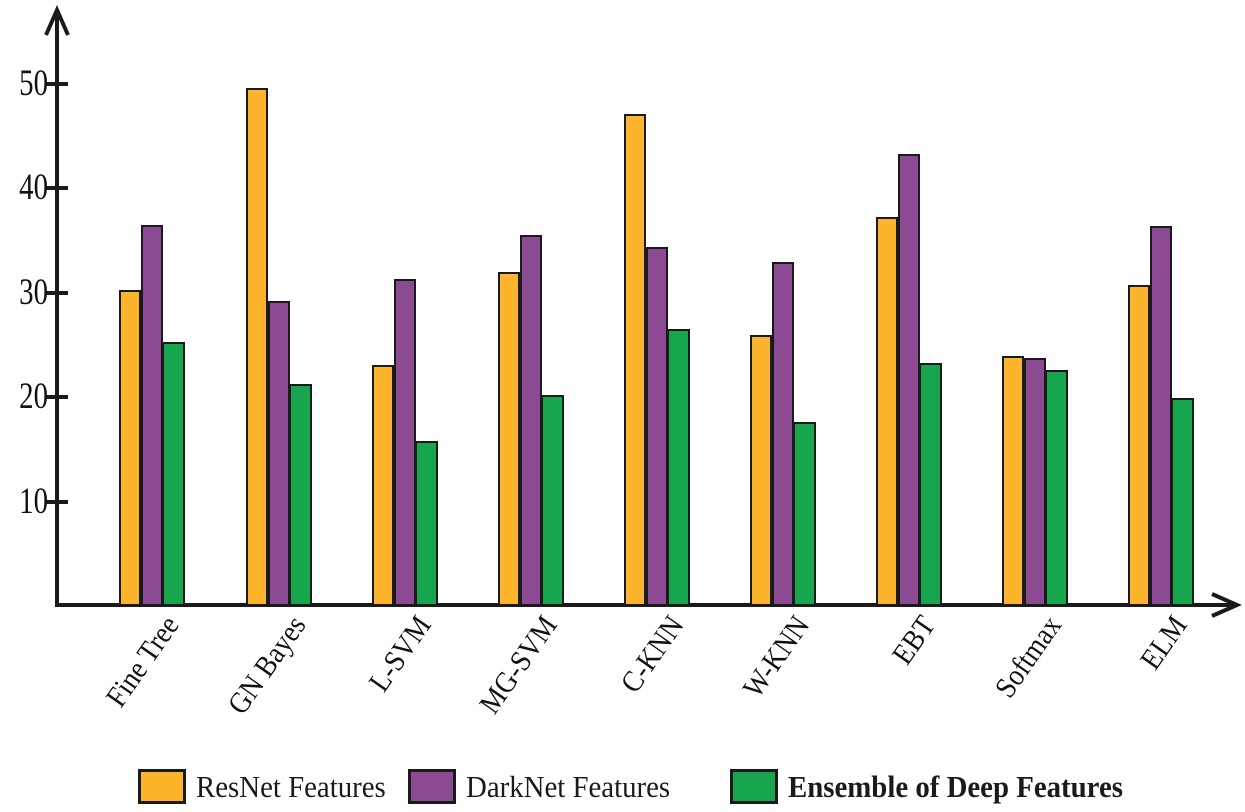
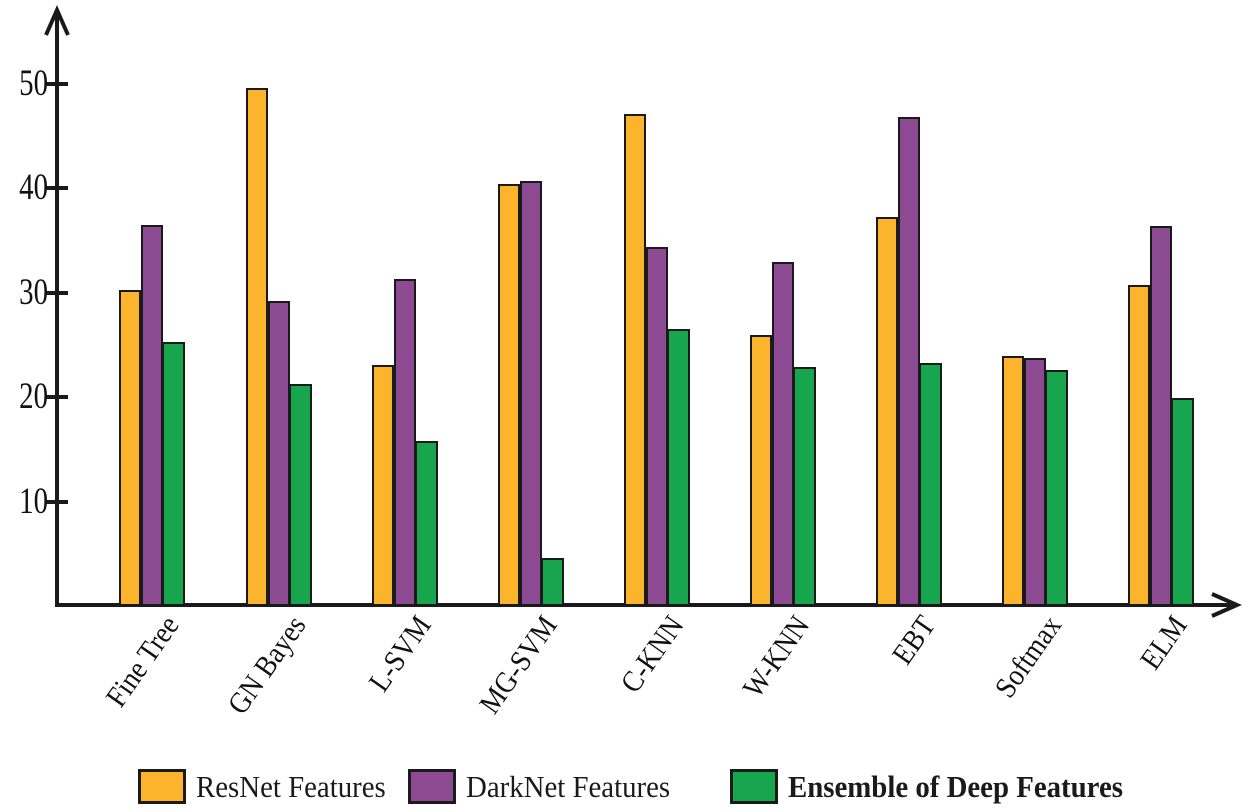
ResNet Features/MG-SVM: 32.0 -> 40.4
DarkNet Features/MG-SVM: 35.5 -> 40.7
Ensemble of Deep Features/MG-SVM: 20.2 -> 4.6
Ensemble of Deep Features/W-KNN: 17.6 -> 22.9
DarkNet Features/EBT: 43.3 -> 46.8
